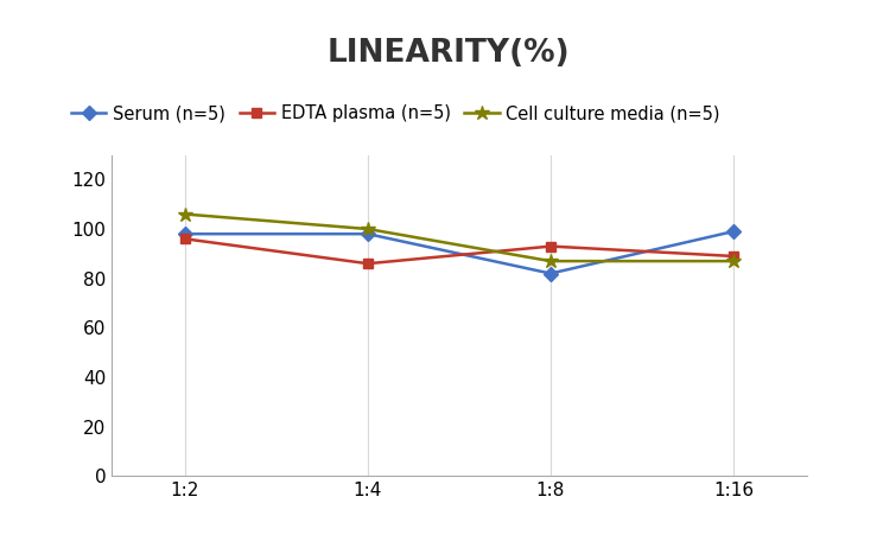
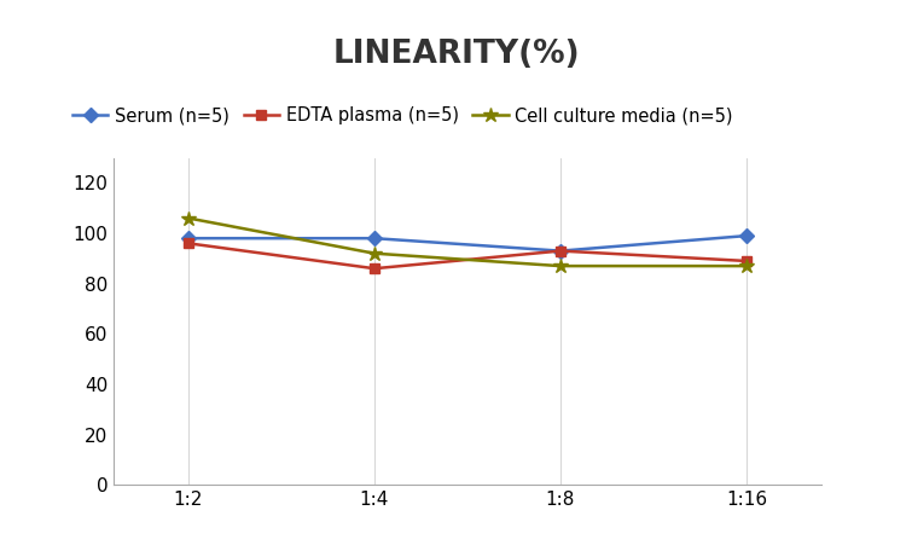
Cell culture media (n=5)/1:4: 100 -> 92
Serum (n=5)/1:8: 82 -> 93
